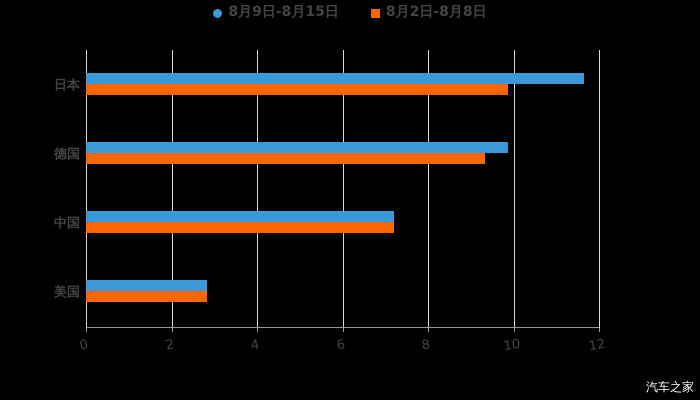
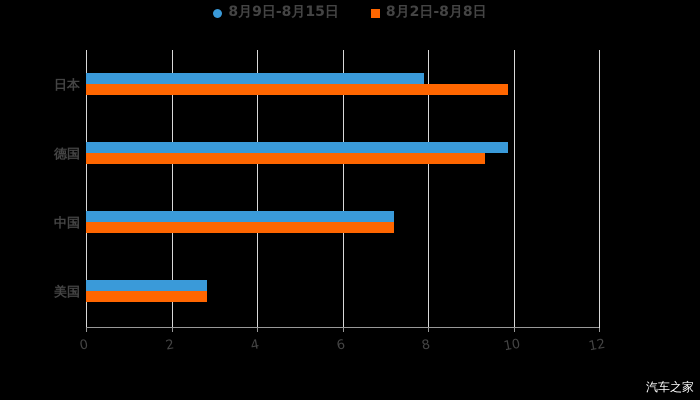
8月9日-8月15日/日本: 11.7 -> 7.9
